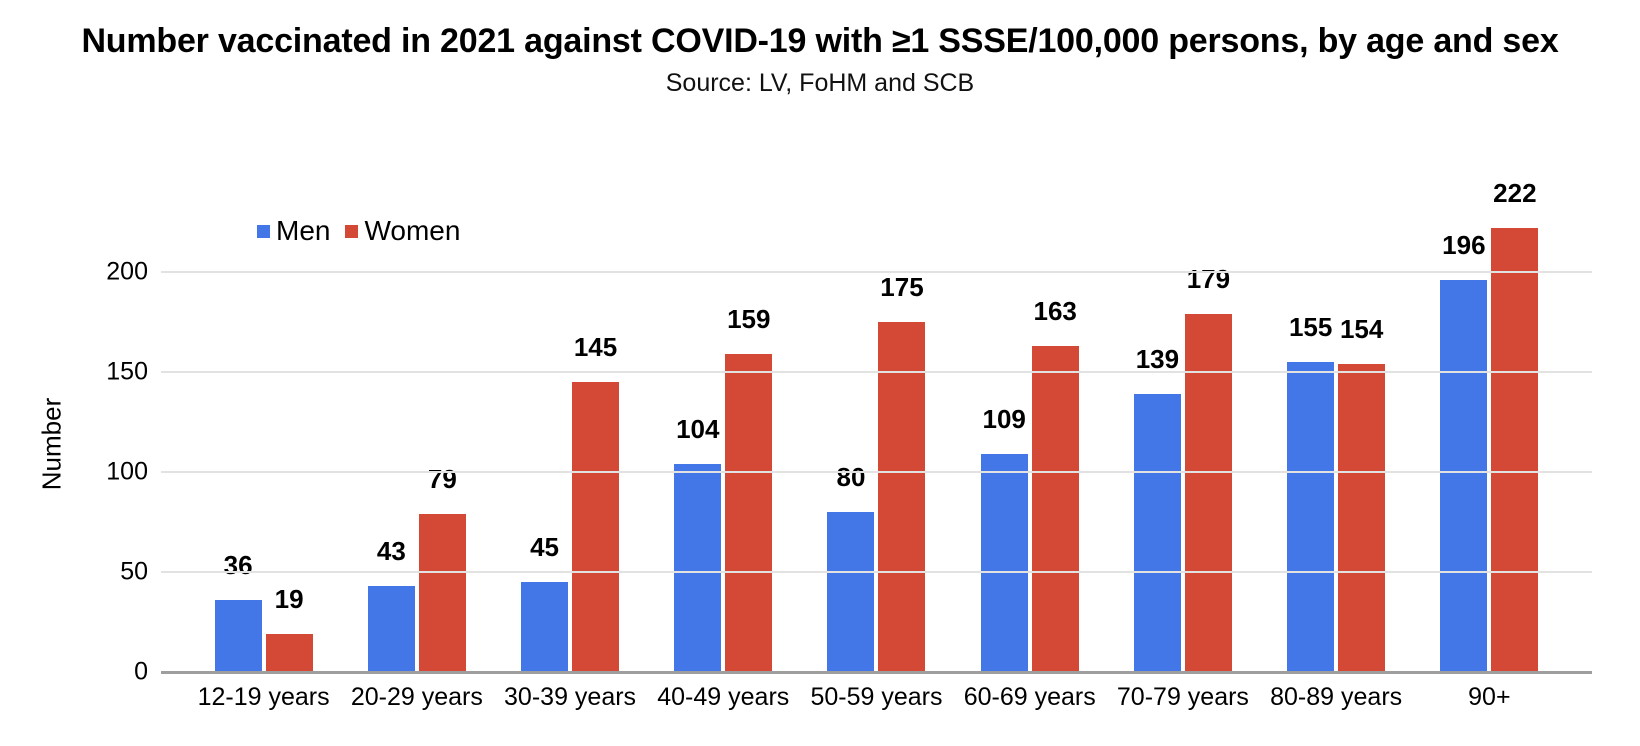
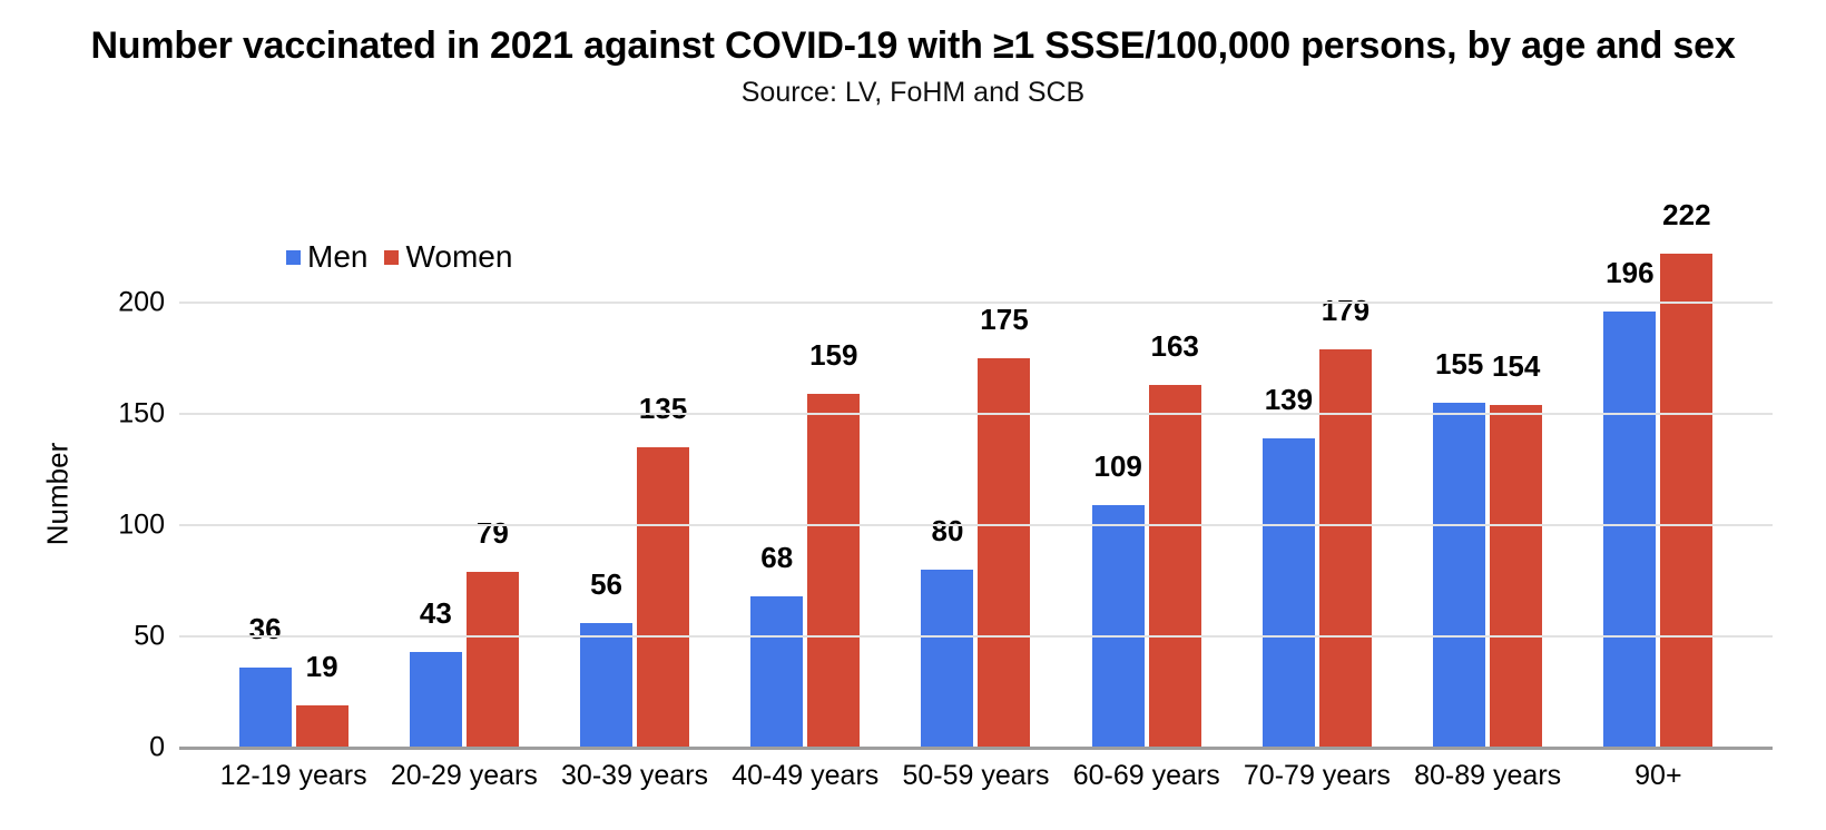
Men/30-39 years: 45 -> 56
Women/30-39 years: 145 -> 135
Men/40-49 years: 104 -> 68
